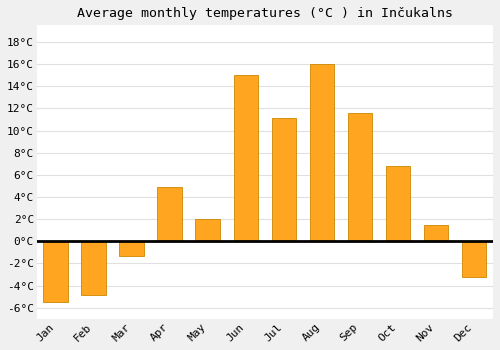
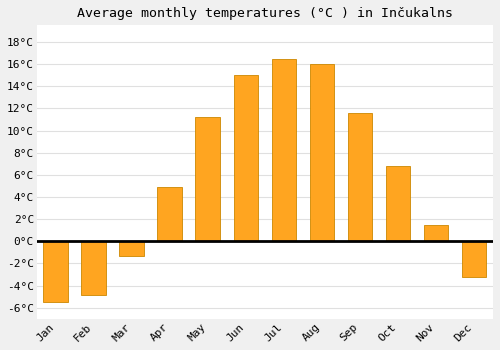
May: 2.0°C -> 11.2°C
Jul: 11.1°C -> 16.5°C
